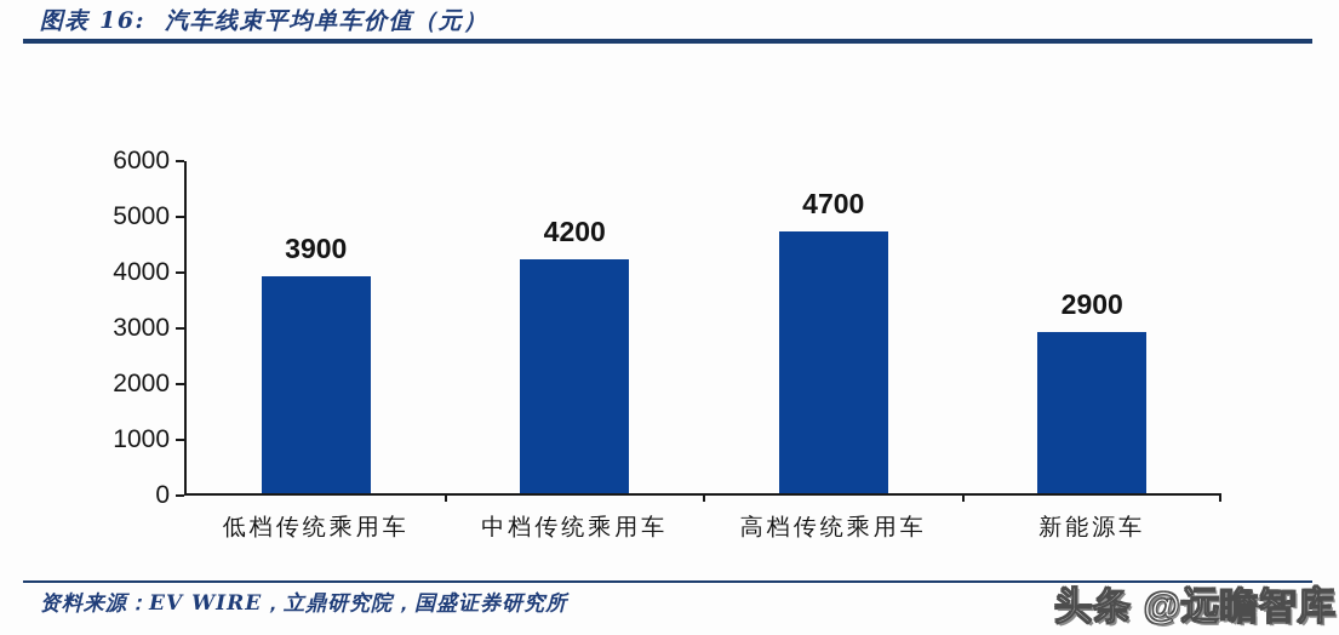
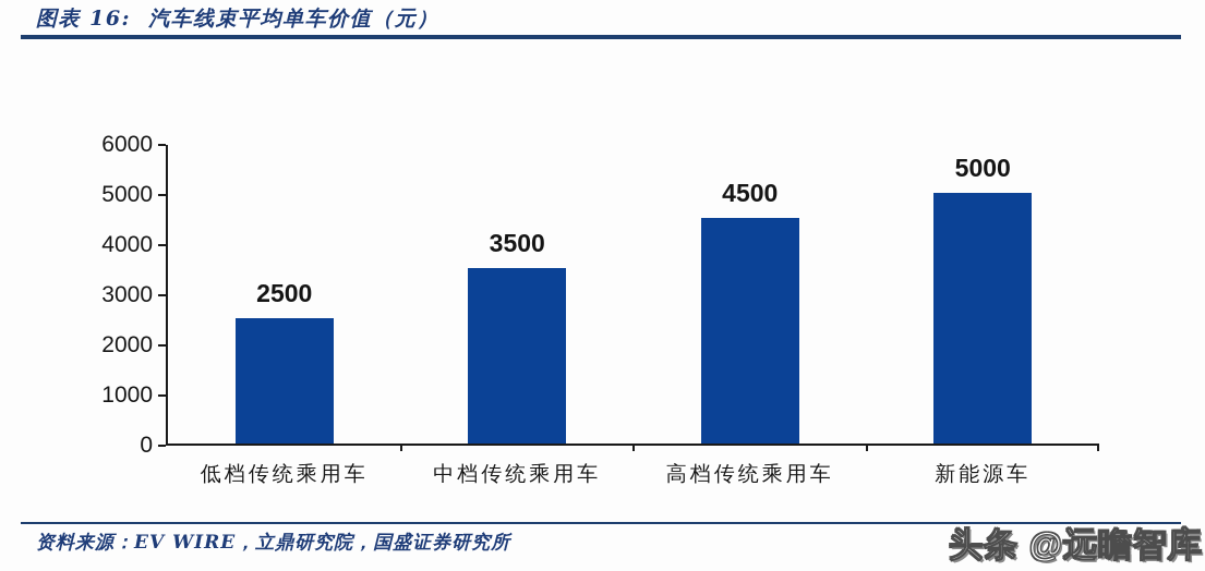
低档传统乘用车: 3900 -> 2500
中档传统乘用车: 4200 -> 3500
高档传统乘用车: 4700 -> 4500
新能源车: 2900 -> 5000
